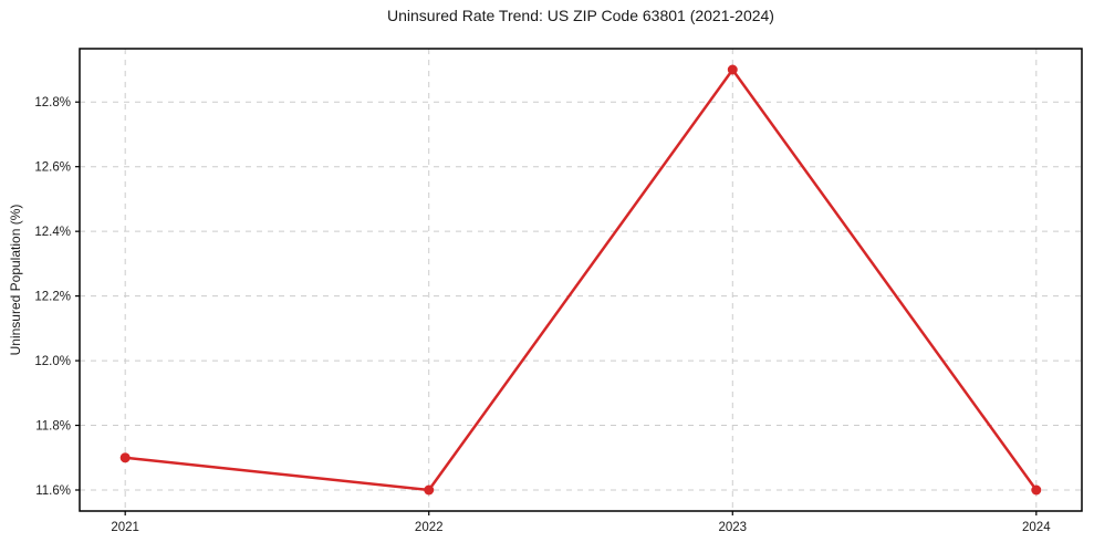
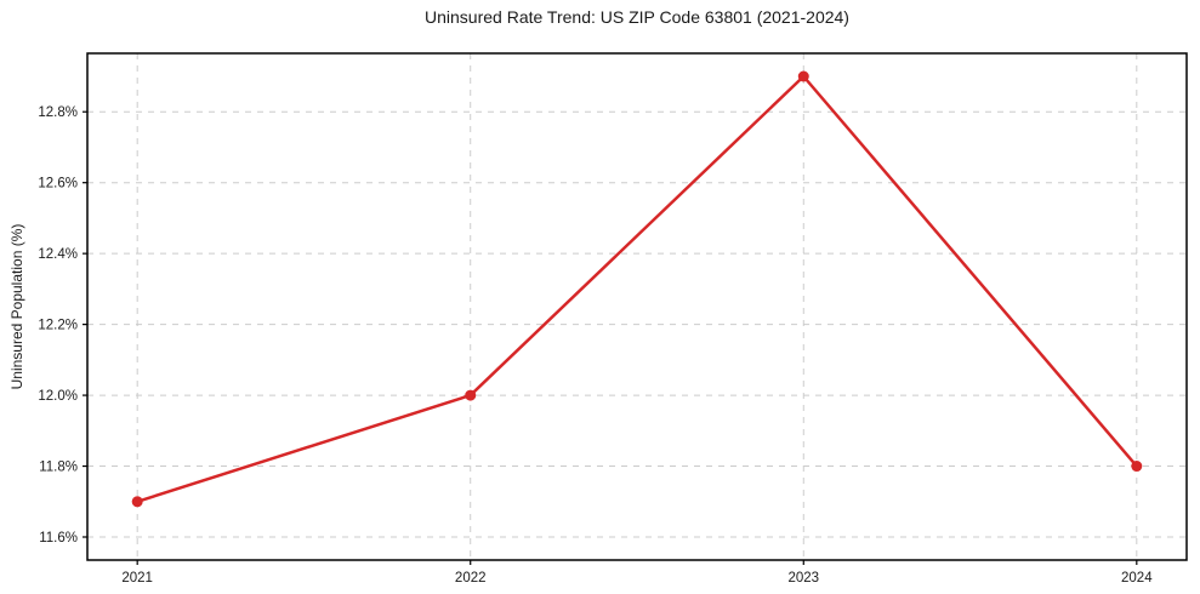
2022: 11.6% -> 12.0%
2024: 11.6% -> 11.8%
